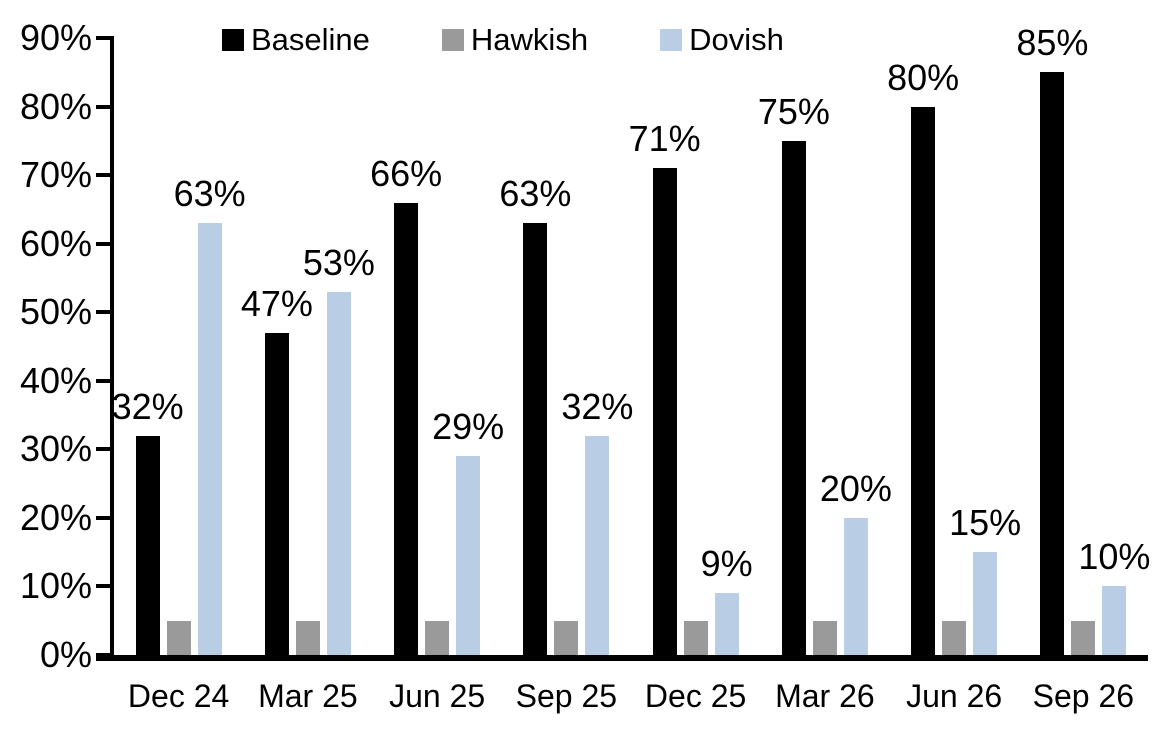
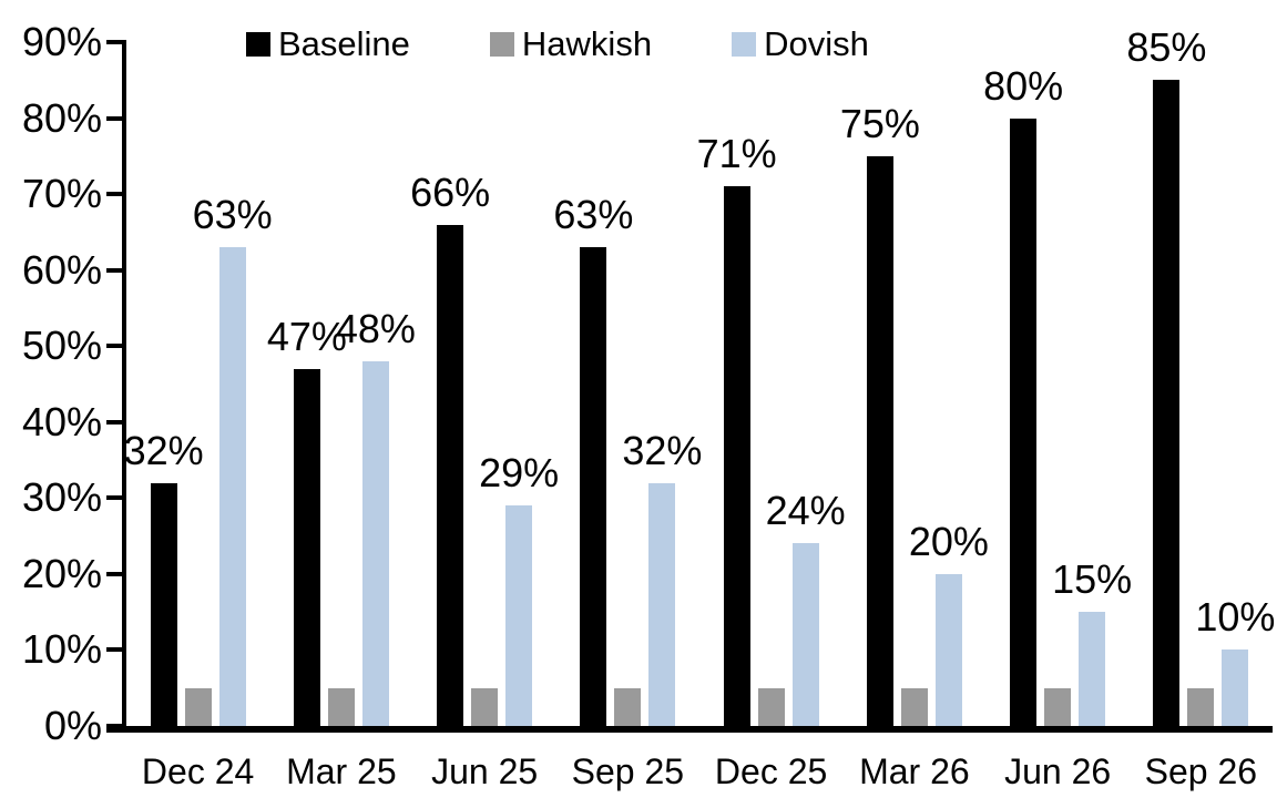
Dovish/Mar 25: 53% -> 48%
Dovish/Dec 25: 9% -> 24%
